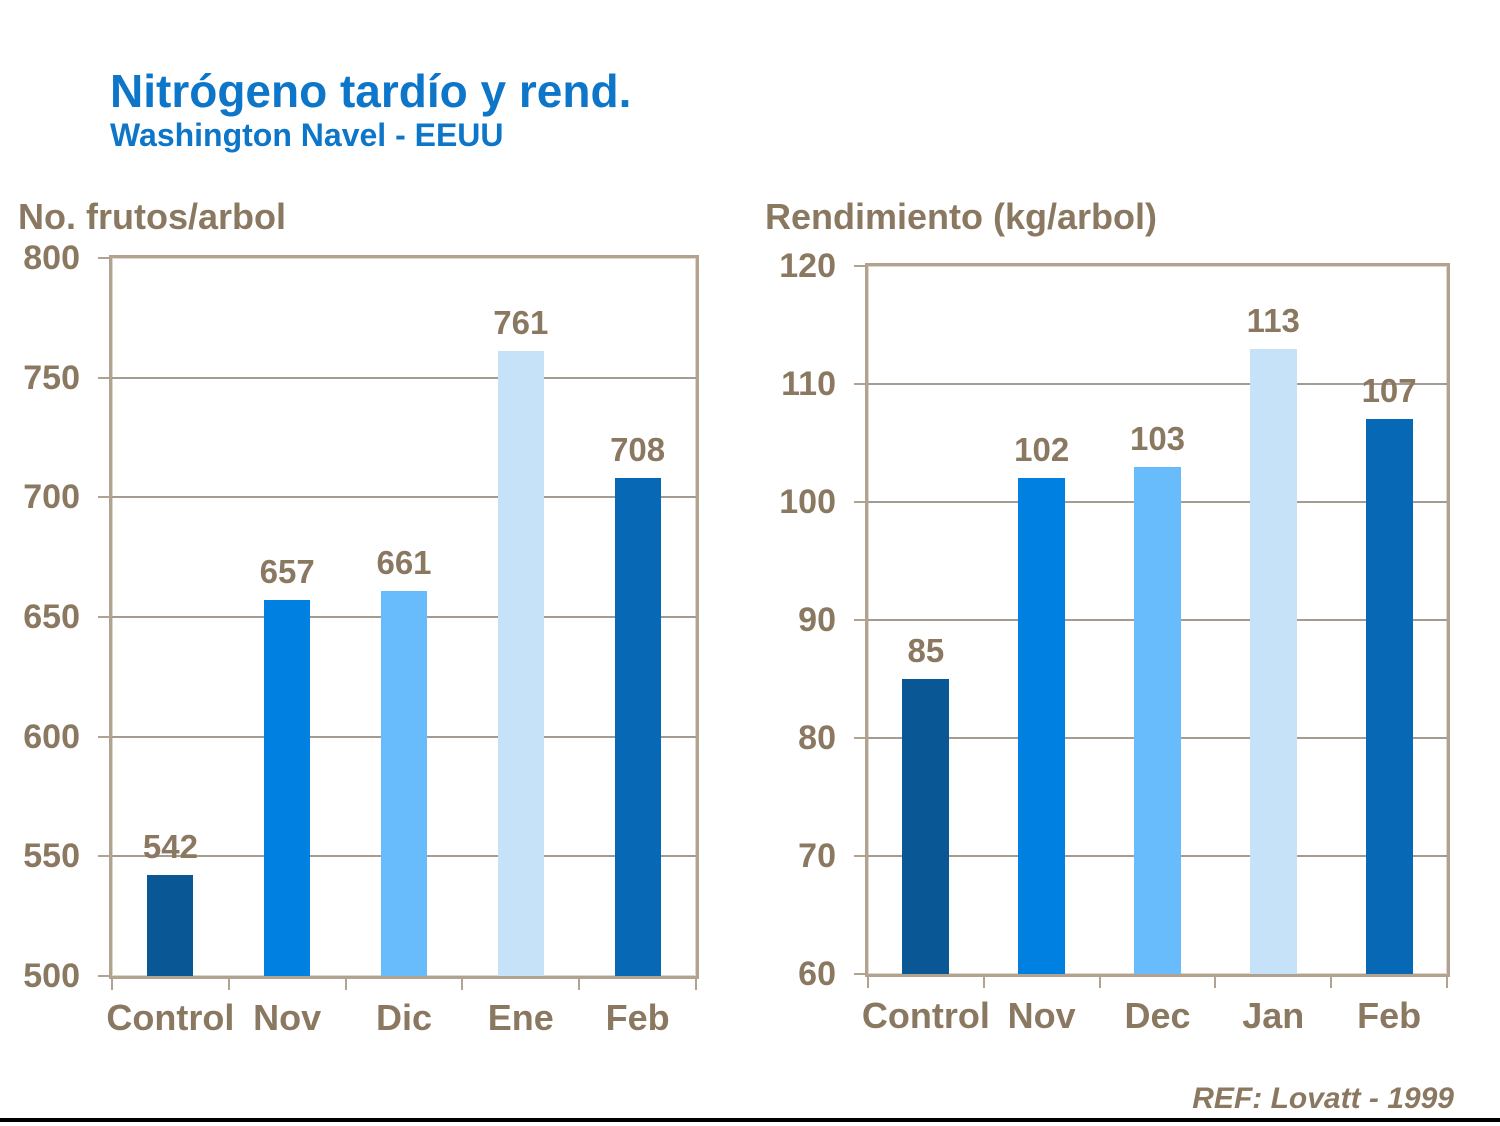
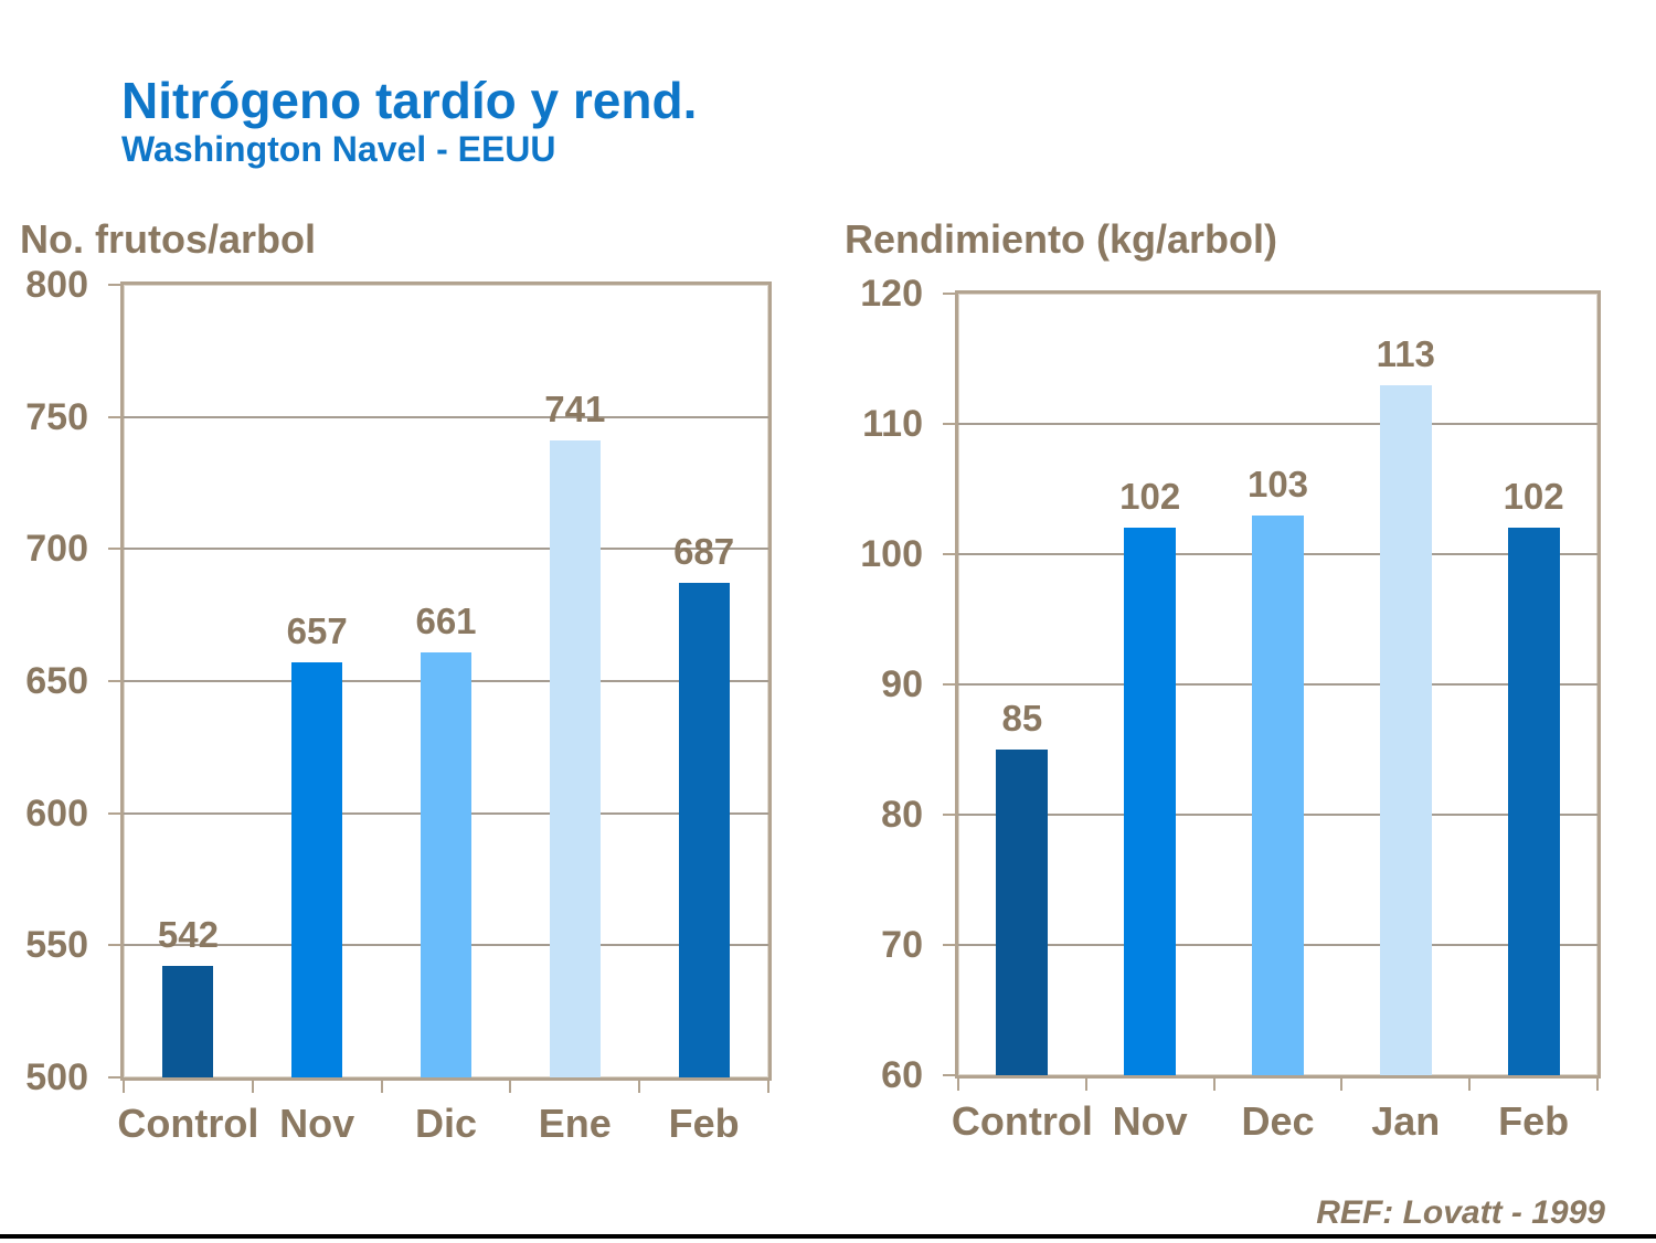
No. frutos/arbol/Ene: 761 -> 741
No. frutos/arbol/Feb: 708 -> 687
Rendimiento (kg/arbol)/Feb: 107 -> 102
